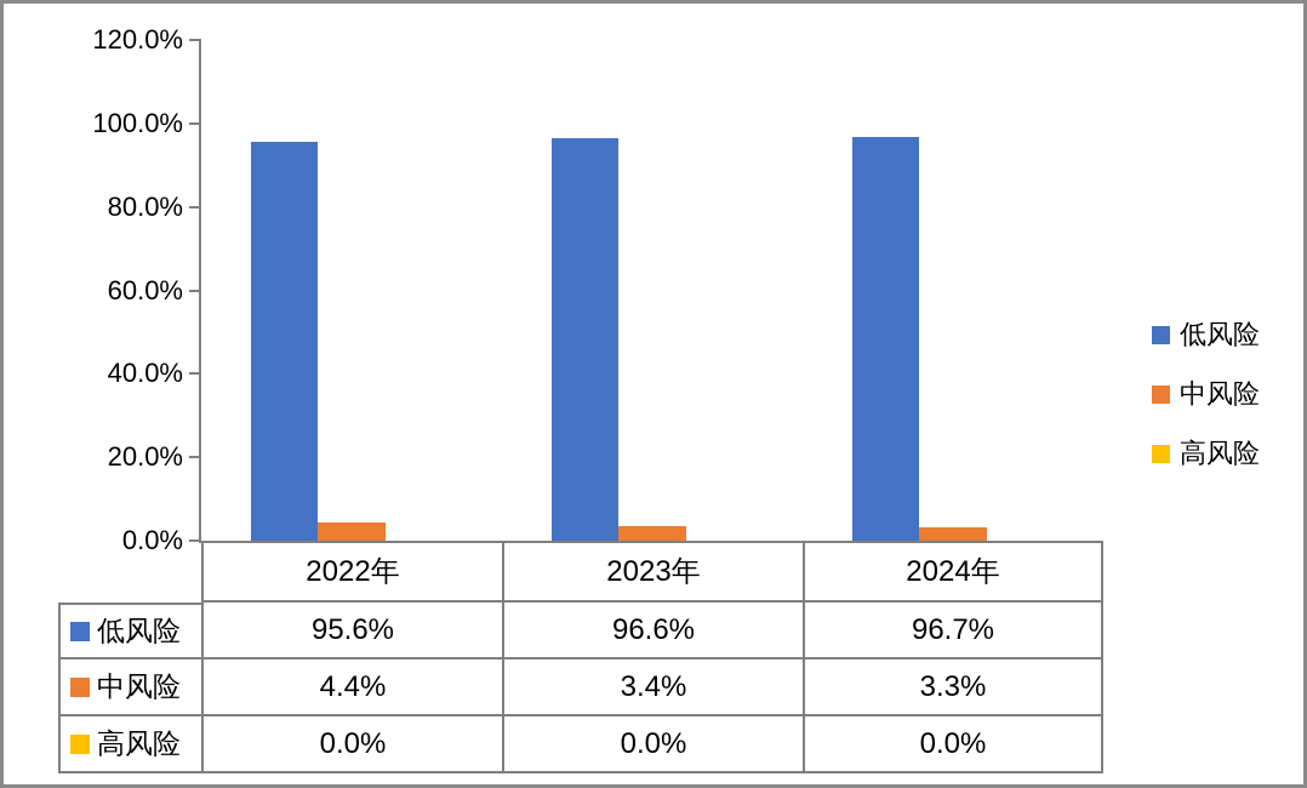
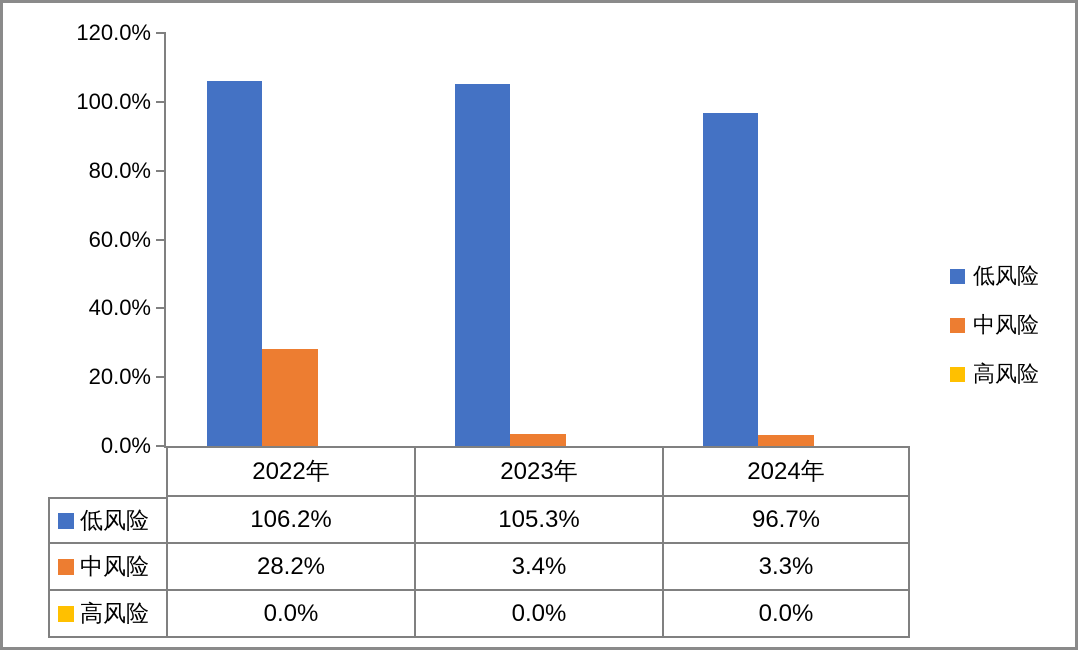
低风险/2022年: 95.6% -> 106.2%
中风险/2022年: 4.4% -> 28.2%
低风险/2023年: 96.6% -> 105.3%
